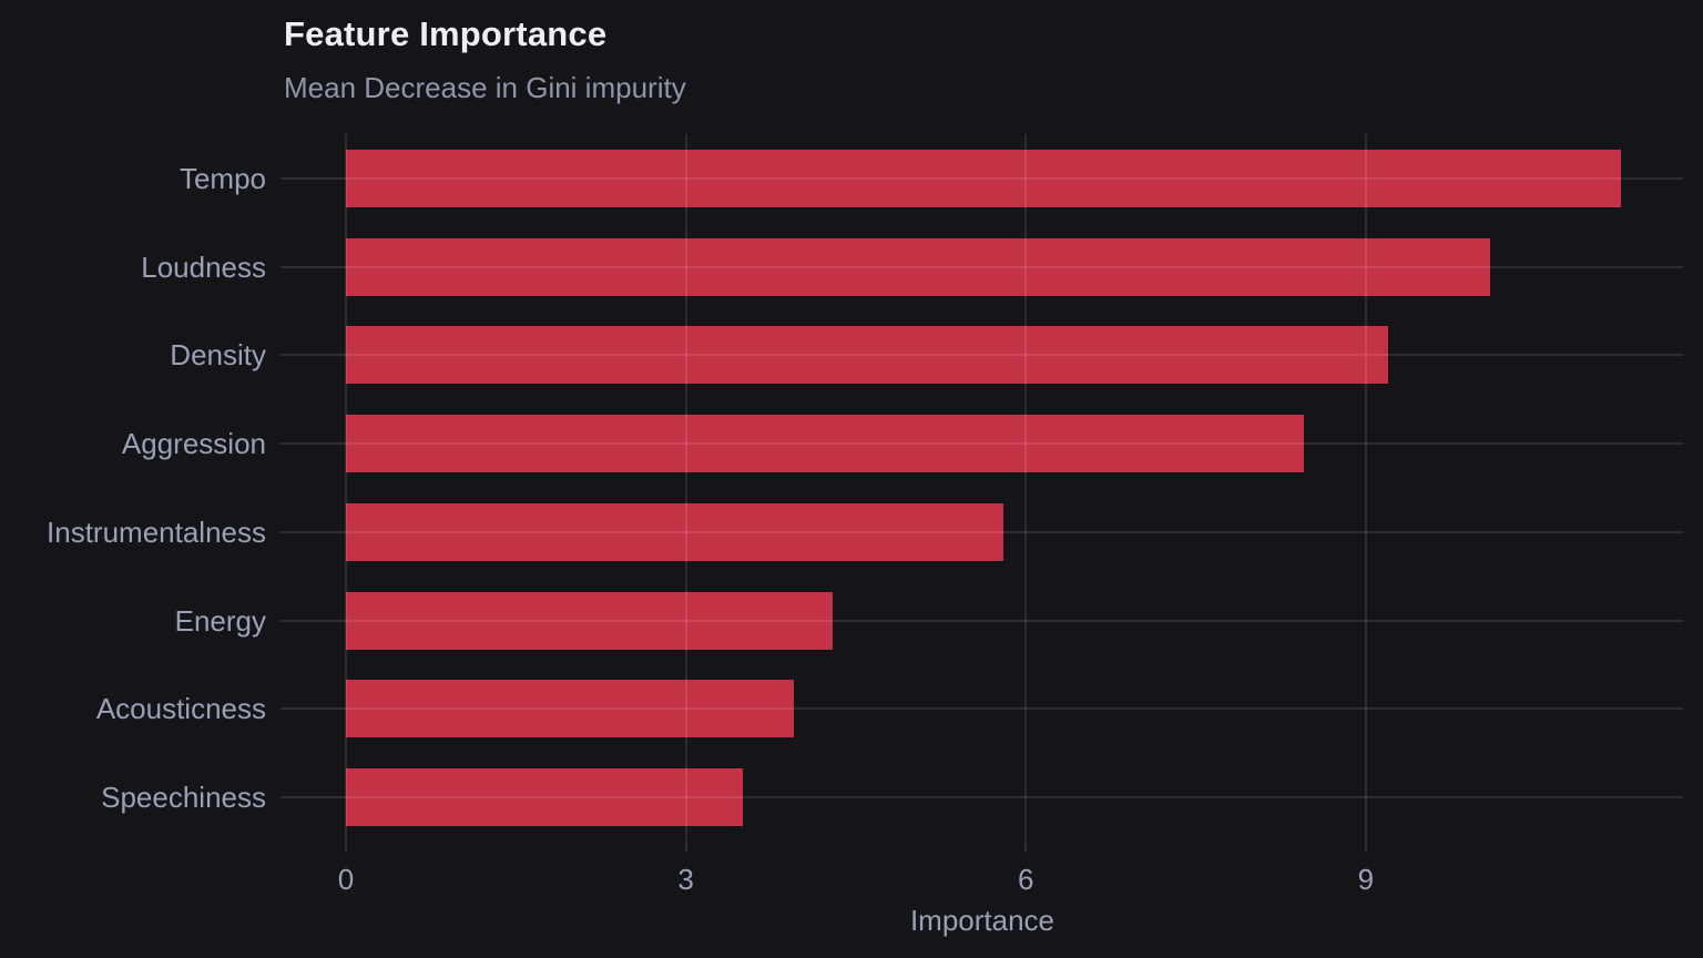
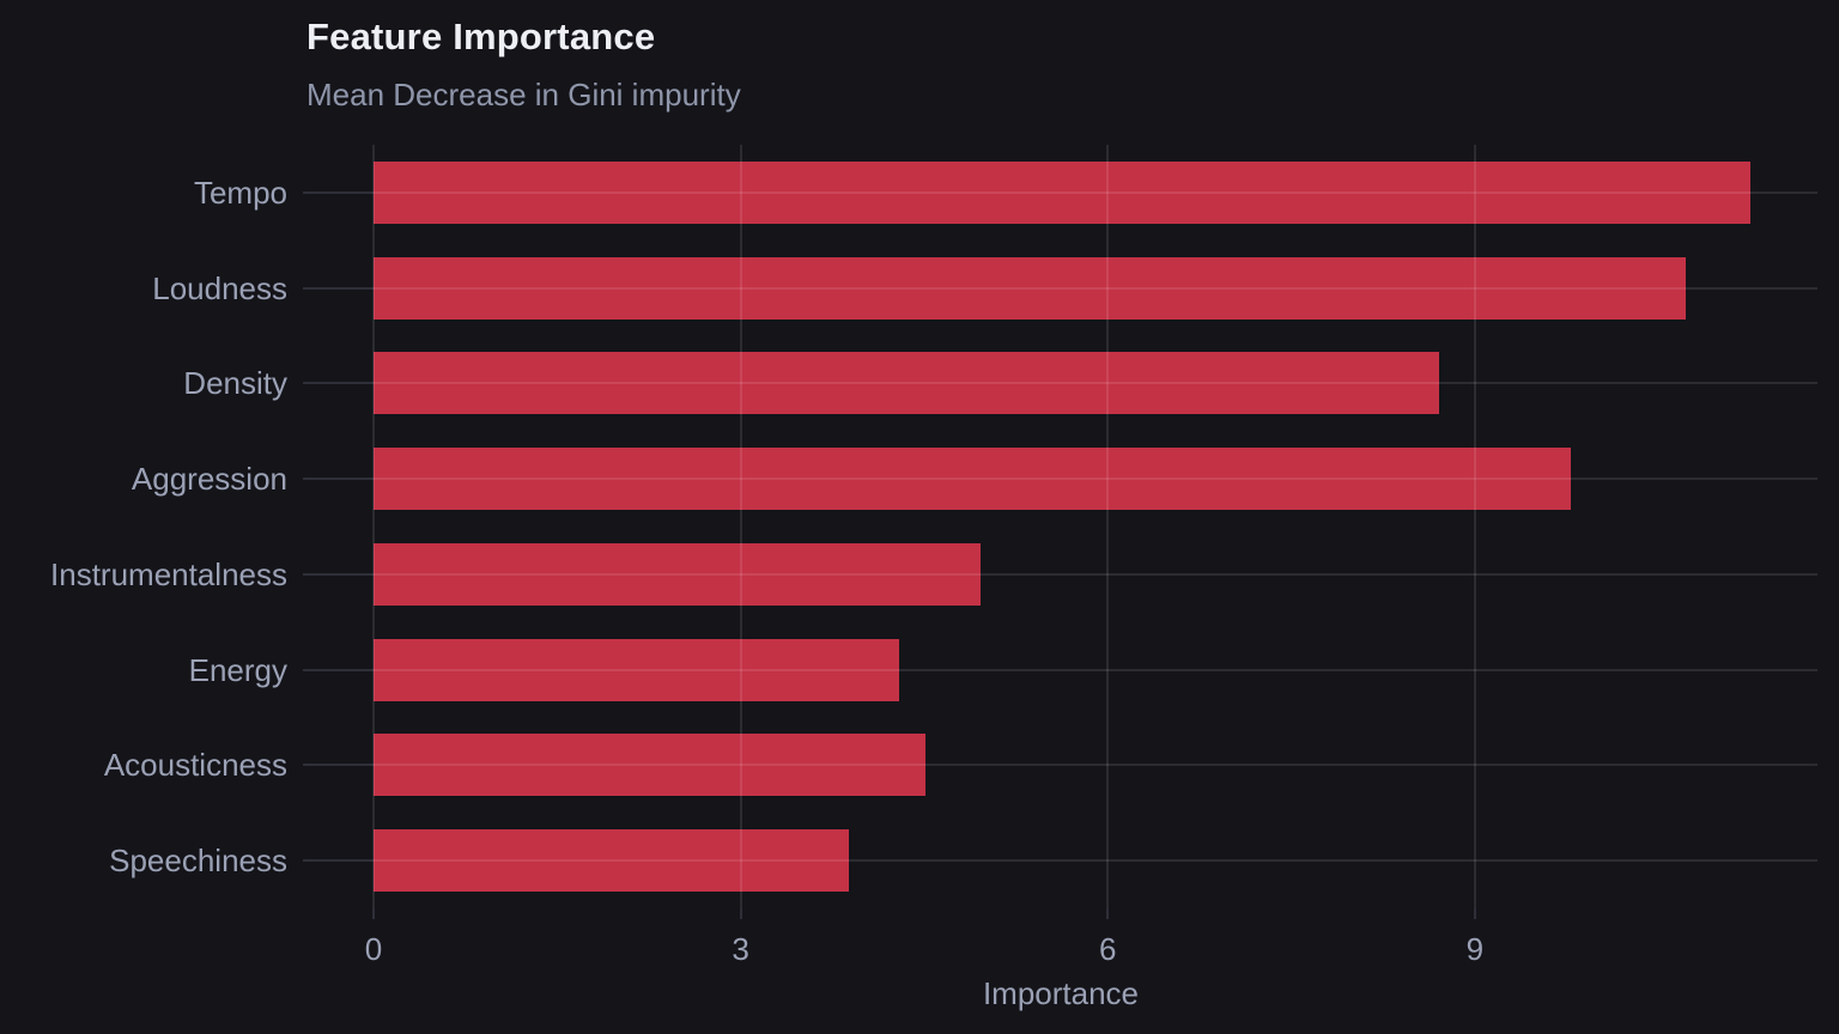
Loudness: 10.10 -> 10.72
Density: 9.20 -> 8.71
Aggression: 8.45 -> 9.78
Instrumentalness: 5.80 -> 4.96
Acousticness: 3.95 -> 4.51
Speechiness: 3.50 -> 3.88
